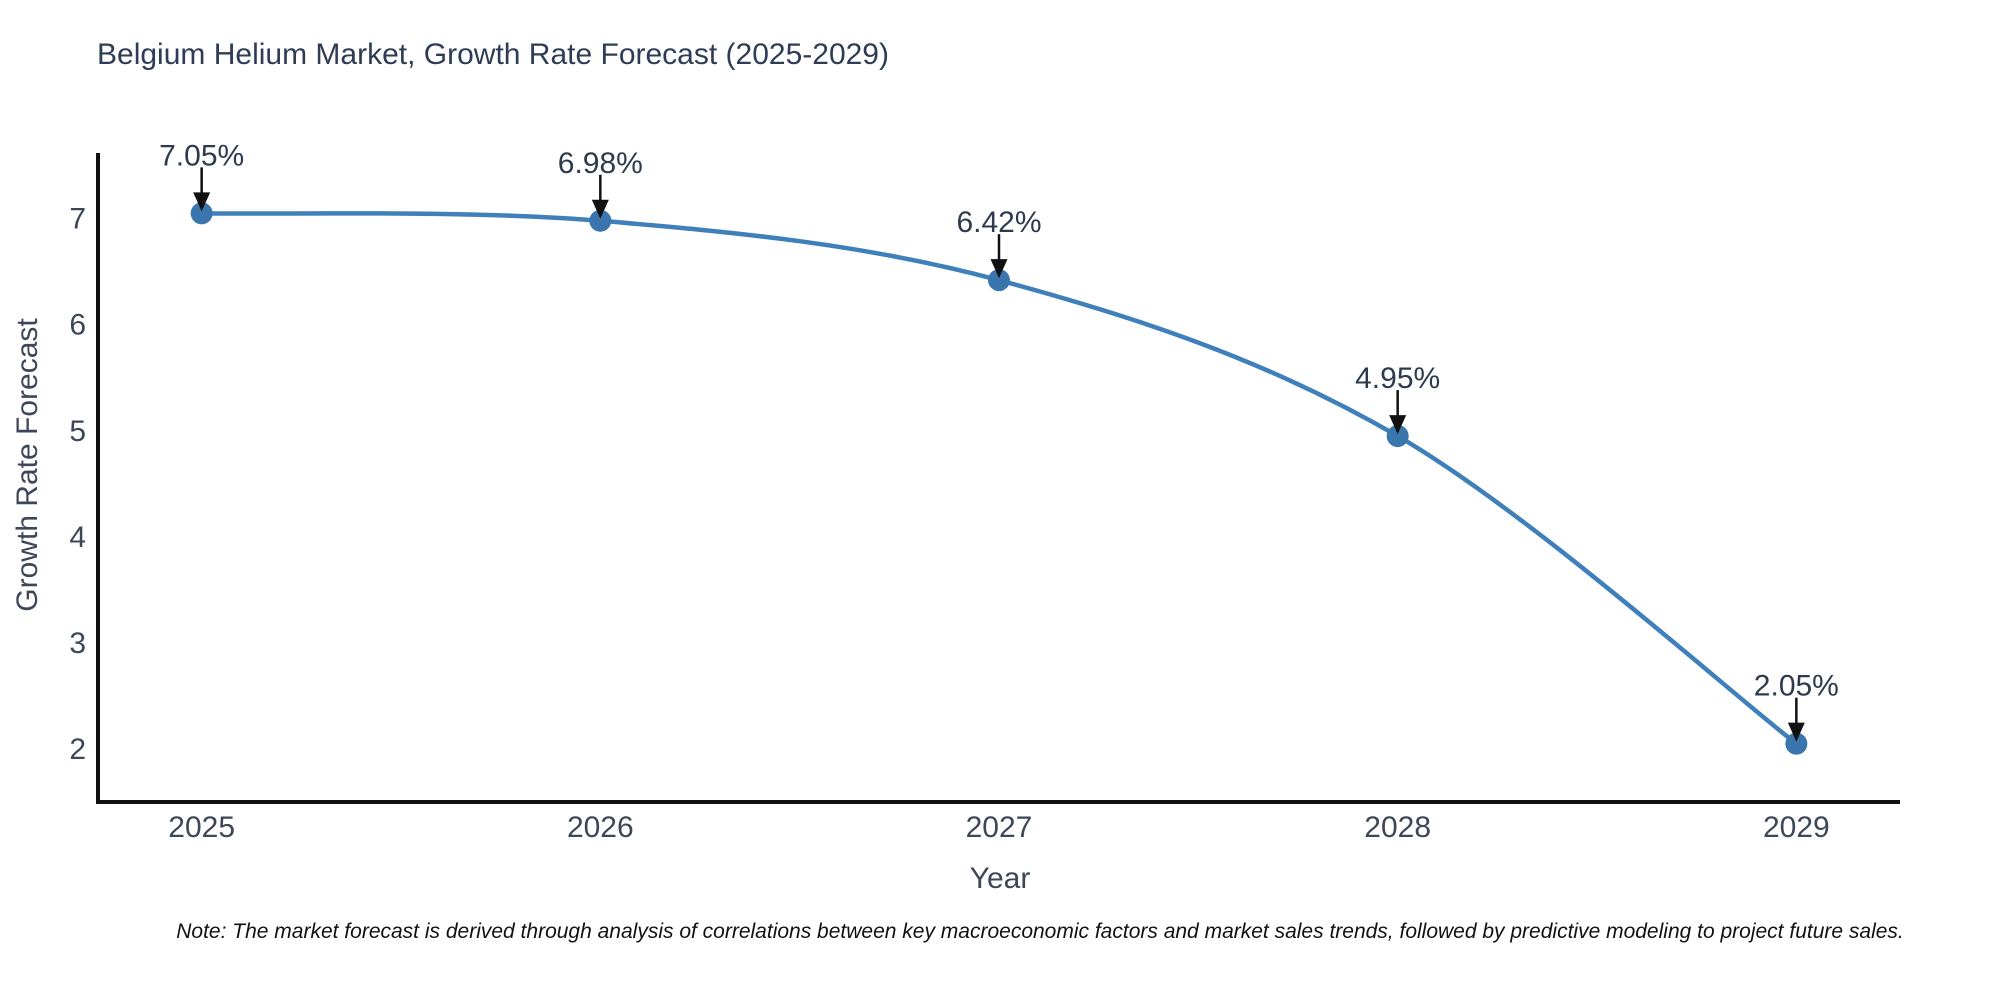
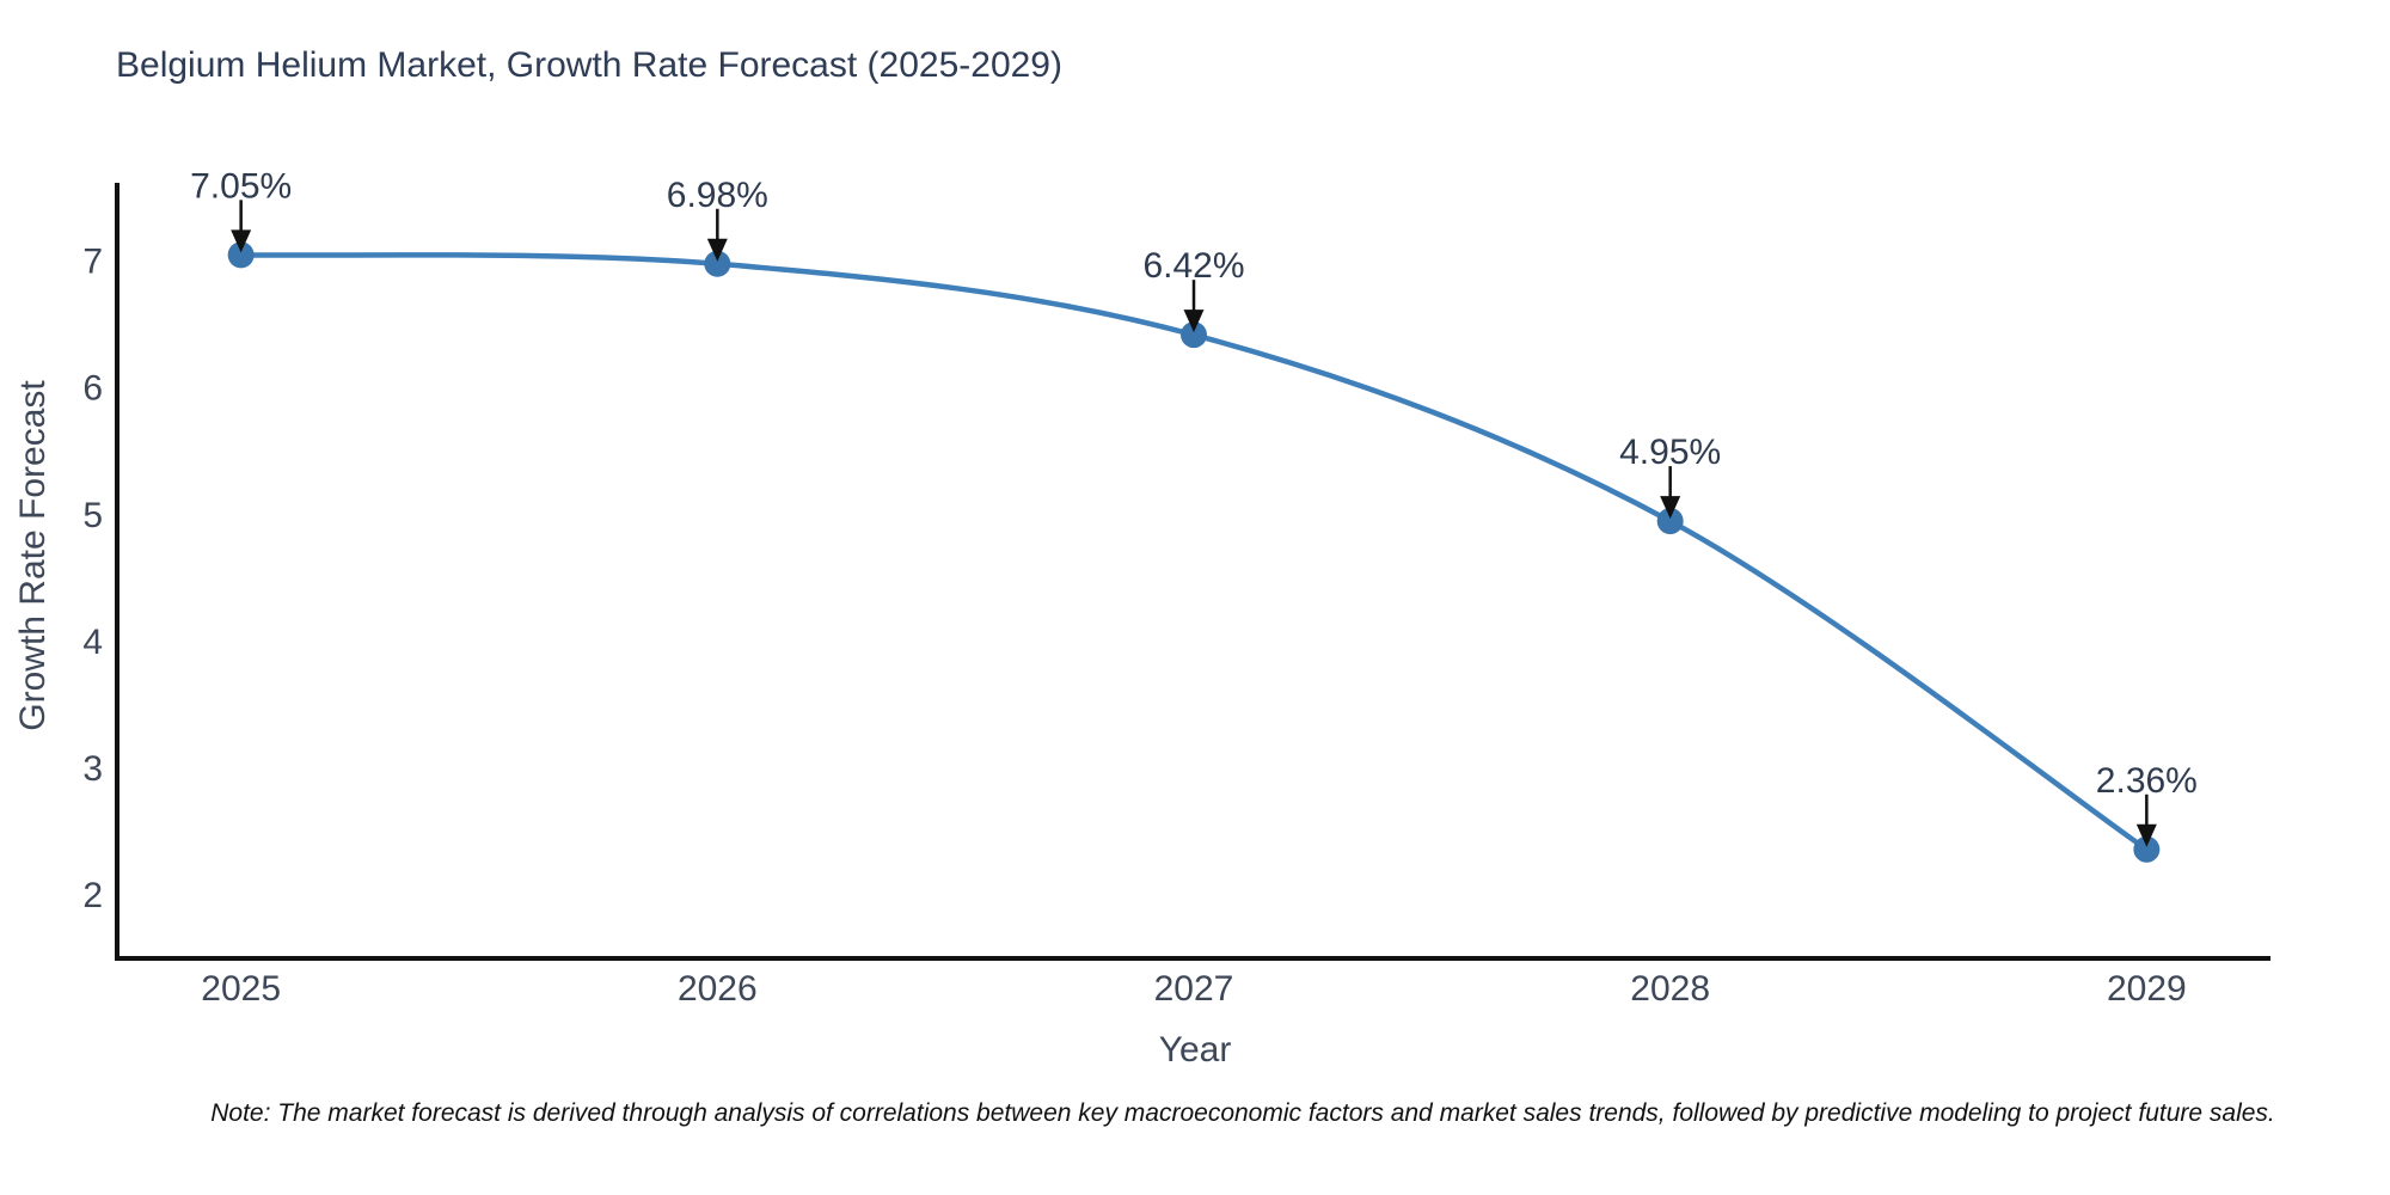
2029: 2.05% -> 2.36%
